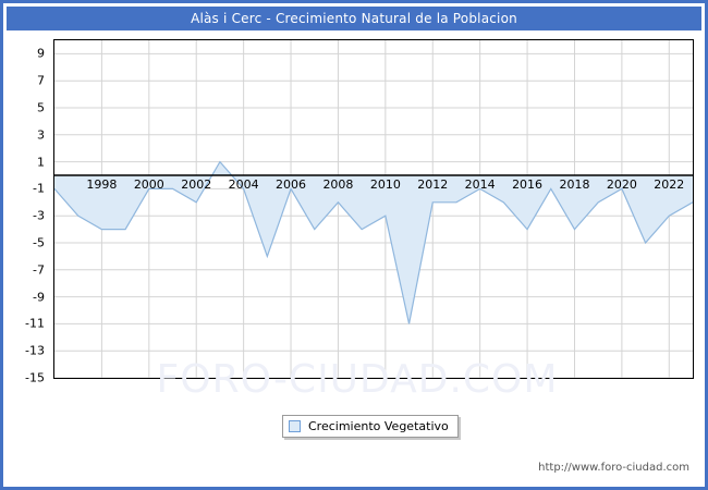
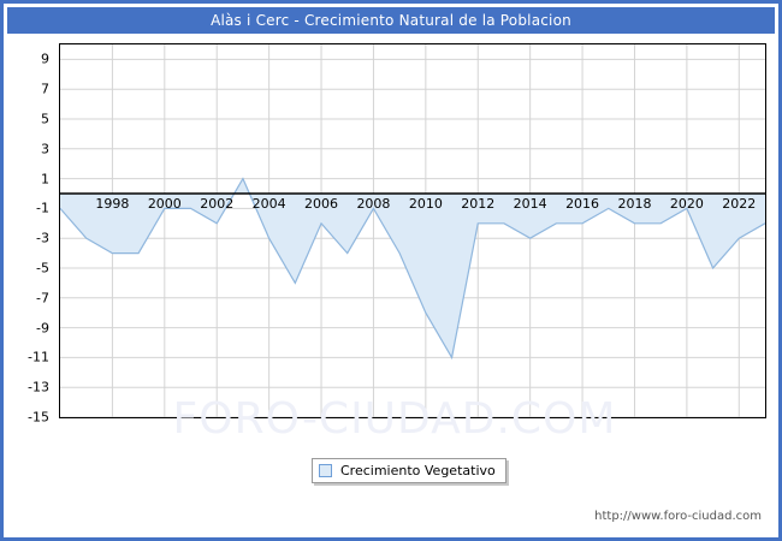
2004: -1 -> -3
2006: -1 -> -2
2008: -2 -> -1
2010: -3 -> -8
2014: -1 -> -3
2016: -4 -> -2
2018: -4 -> -2
